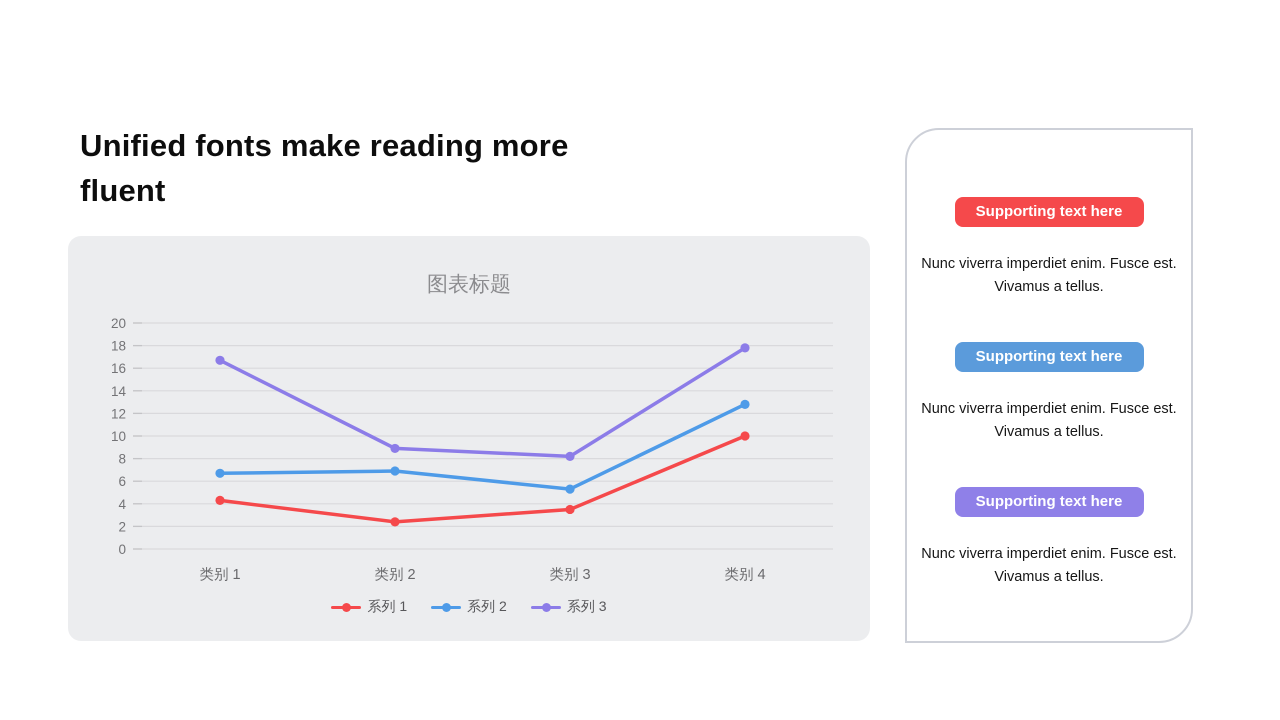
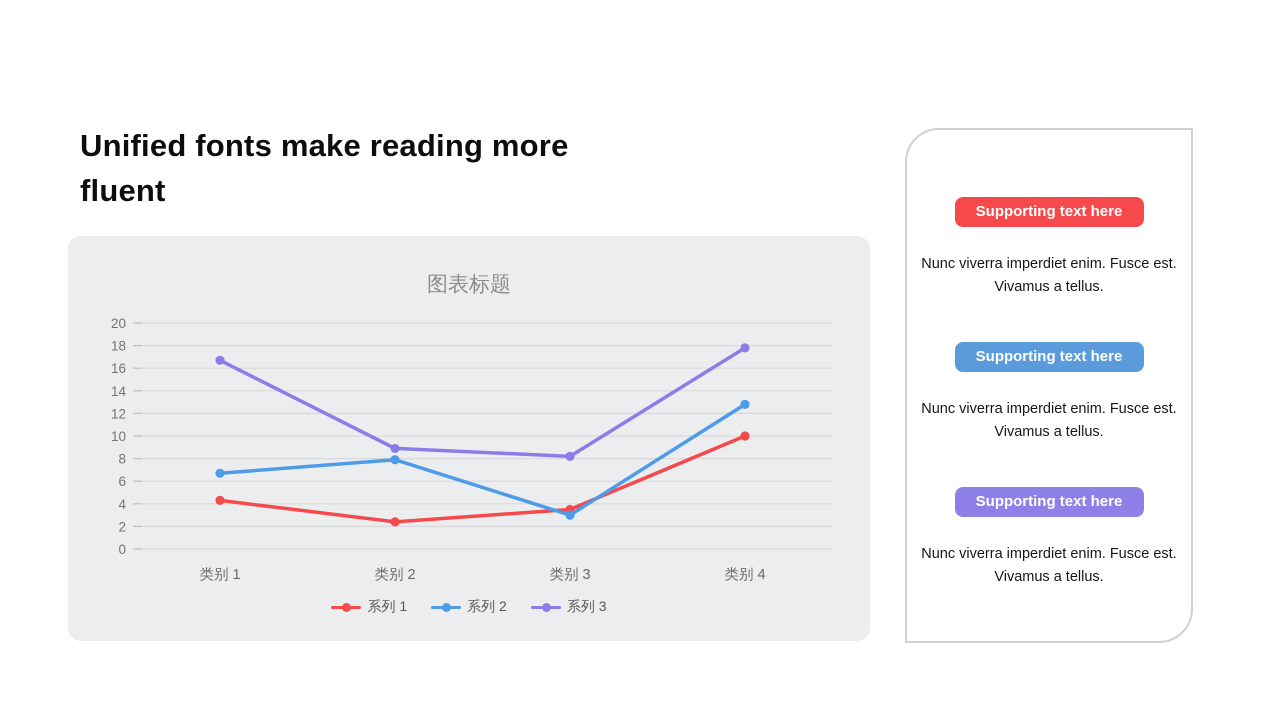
系列 2/类别 2: 6.9 -> 7.9
系列 2/类别 3: 5.3 -> 3.0
